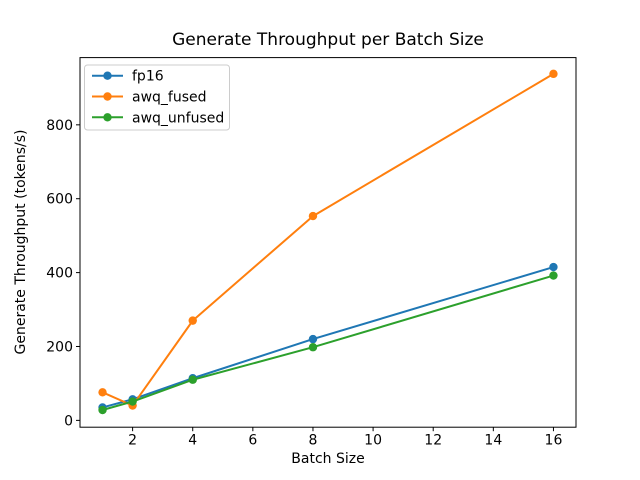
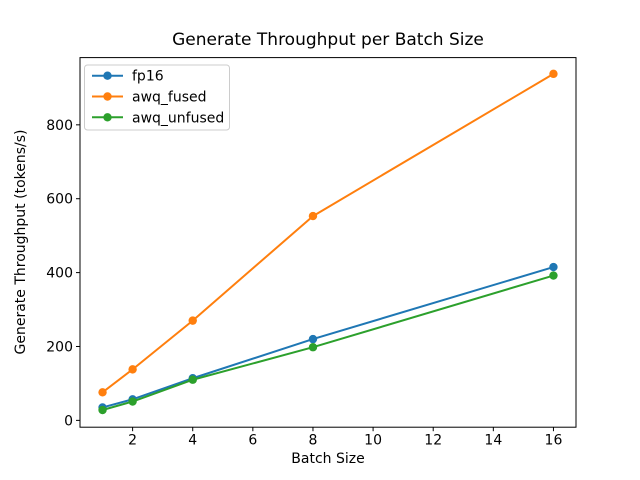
awq_fused/2: 40 -> 140
